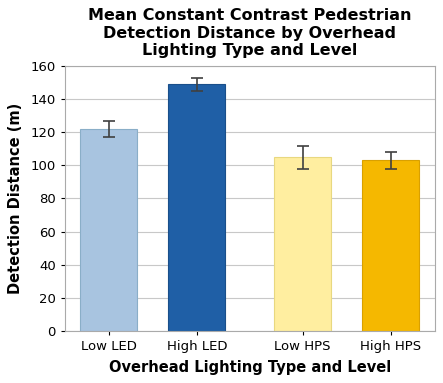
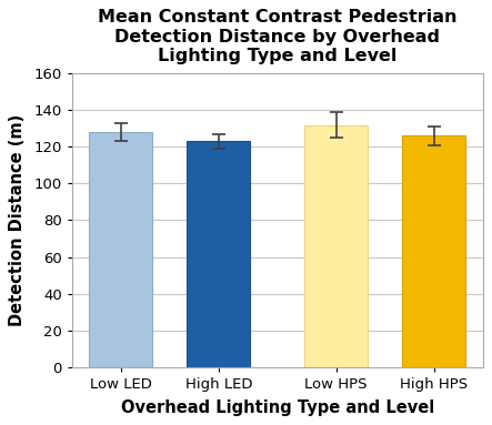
Low LED: 122 -> 128
High LED: 149 -> 123
Low HPS: 105 -> 132
High HPS: 103 -> 126
